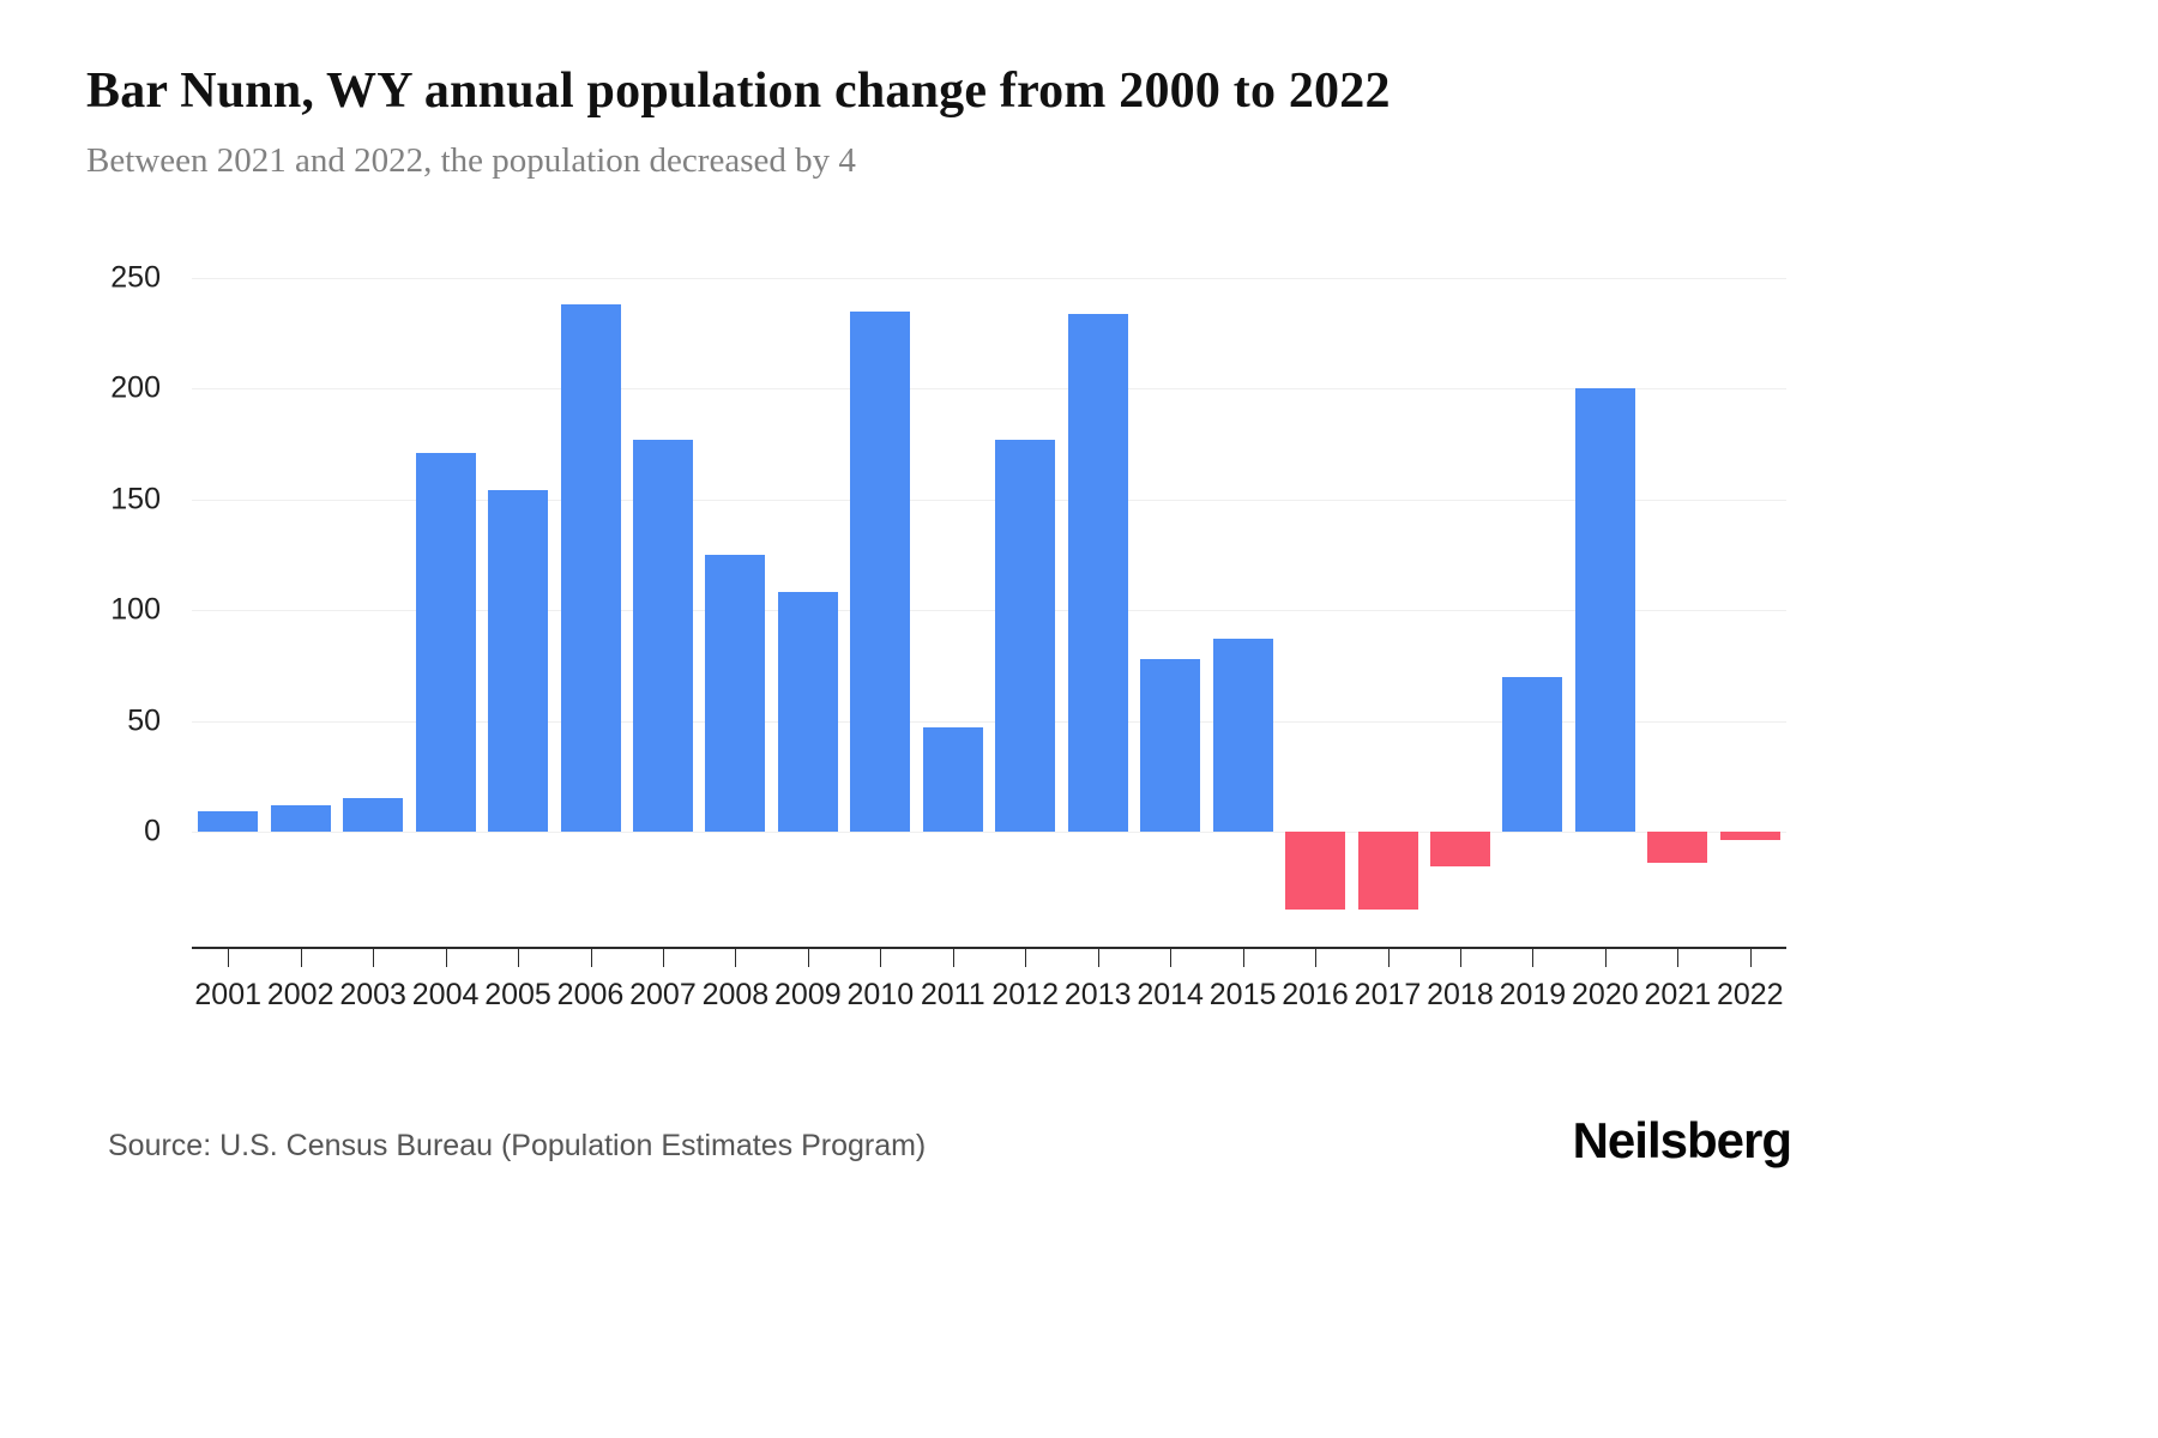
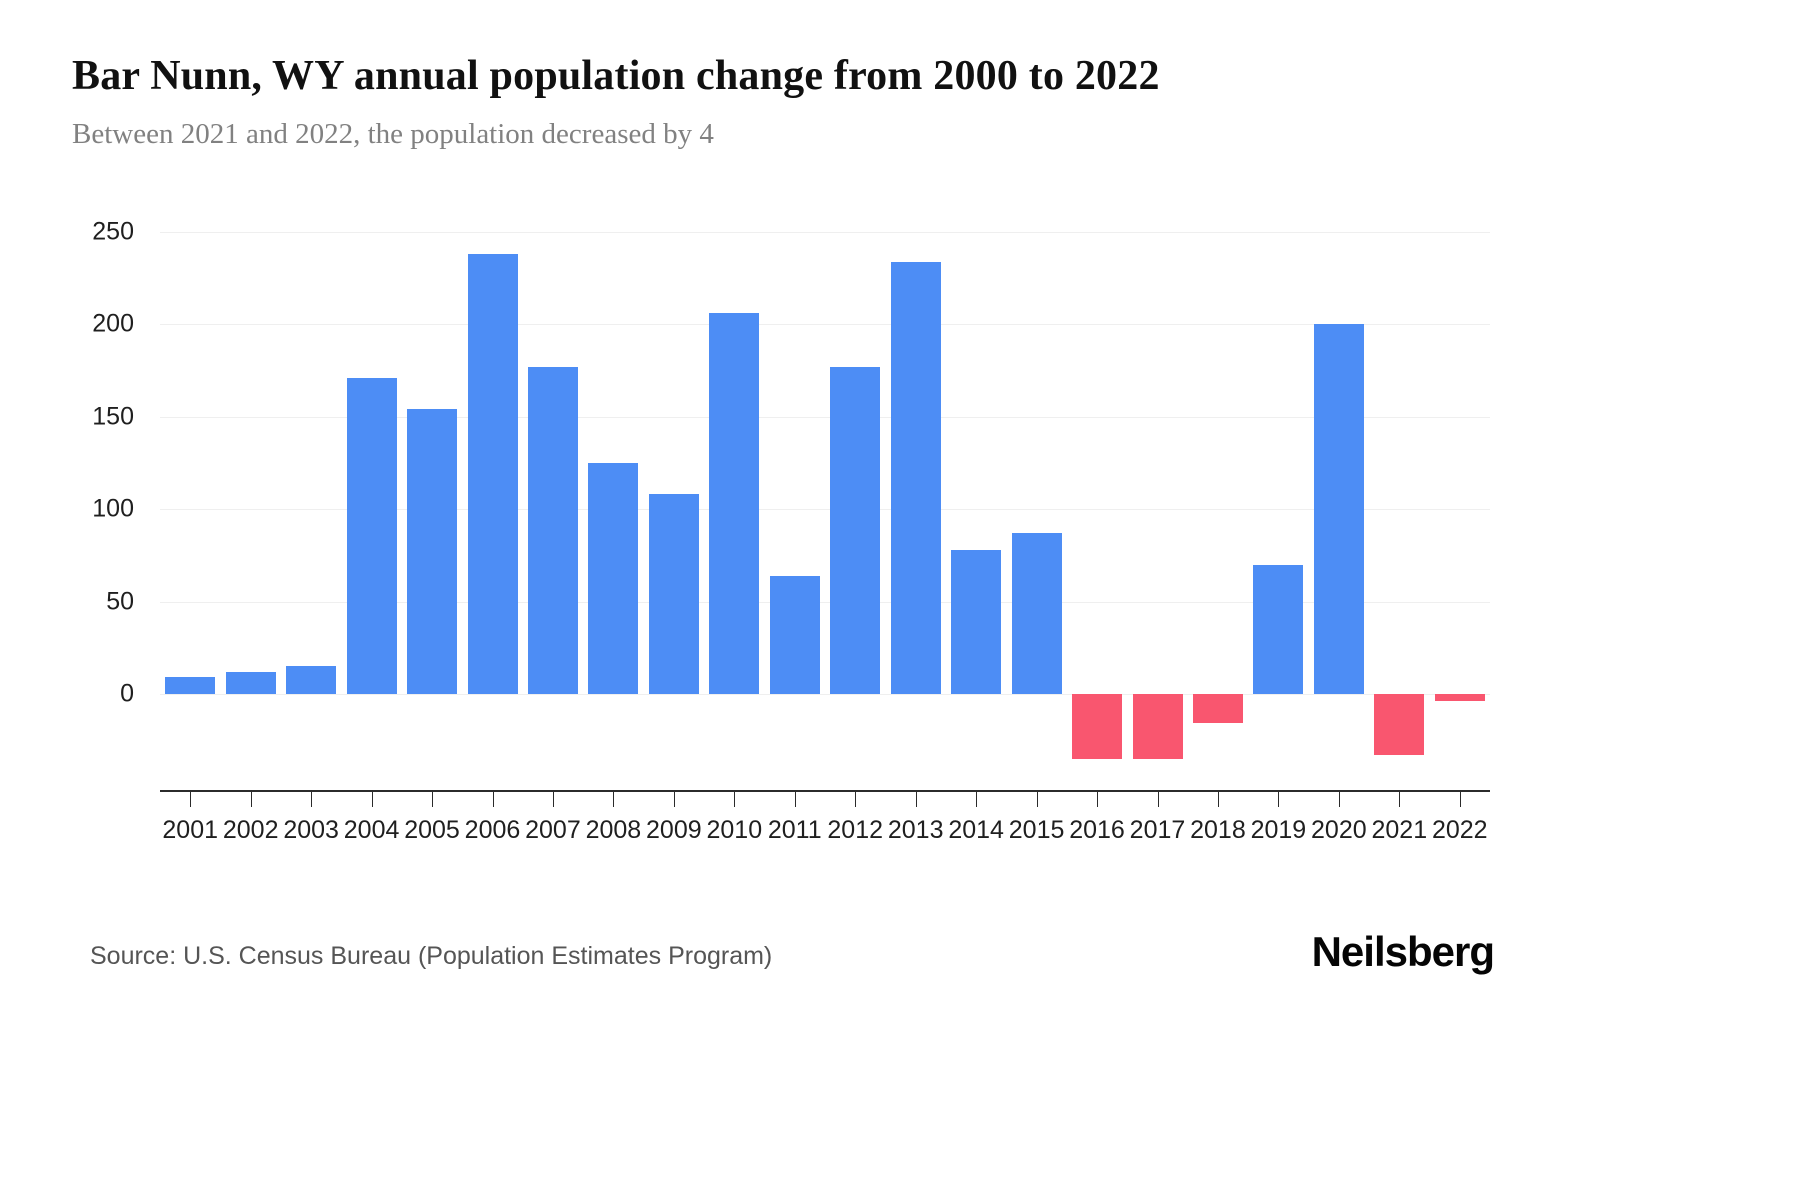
2010: 235 -> 206
2011: 47 -> 64
2021: -14 -> -33
